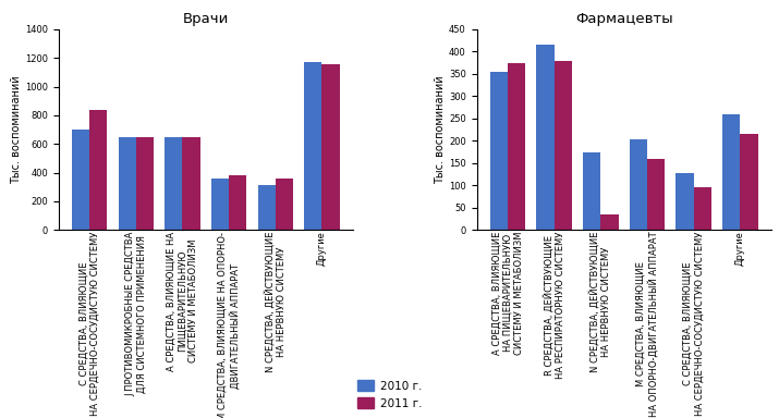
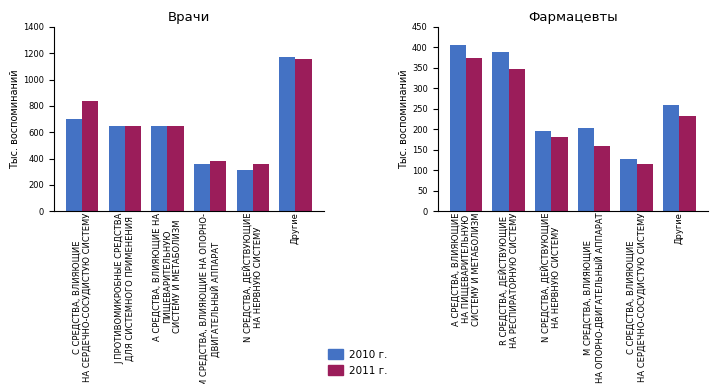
Фармацевты/2010 г./А СРЕДСТВА, ВЛИЯЮЩИЕ НА ПИЩЕВАРИТЕЛЬНУЮ СИСТЕМУ И МЕТАБОЛИЗМ: 355 -> 405
Фармацевты/2010 г./R СРЕДСТВА, ДЕЙСТВУЮЩИЕ НА РЕСПИРАТОРНУЮ СИСТЕМУ: 415 -> 388
Фармацевты/2011 г./R СРЕДСТВА, ДЕЙСТВУЮЩИЕ НА РЕСПИРАТОРНУЮ СИСТЕМУ: 380 -> 347
Фармацевты/2010 г./N СРЕДСТВА, ДЕЙСТВУЮЩИЕ НА НЕРВНУЮ СИСТЕМУ: 175 -> 195
Фармацевты/2011 г./N СРЕДСТВА, ДЕЙСТВУЮЩИЕ НА НЕРВНУЮ СИСТЕМУ: 35 -> 180
Фармацевты/2011 г./С СРЕДСТВА, ВЛИЯЮЩИЕ НА СЕРДЕЧНО-СОСУДИСТУЮ СИСТЕМУ: 95 -> 115
Фармацевты/2011 г./Другие: 215 -> 232
